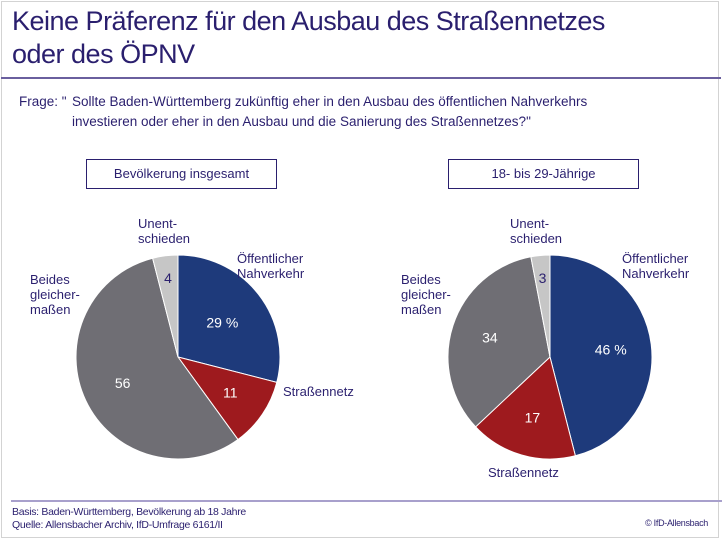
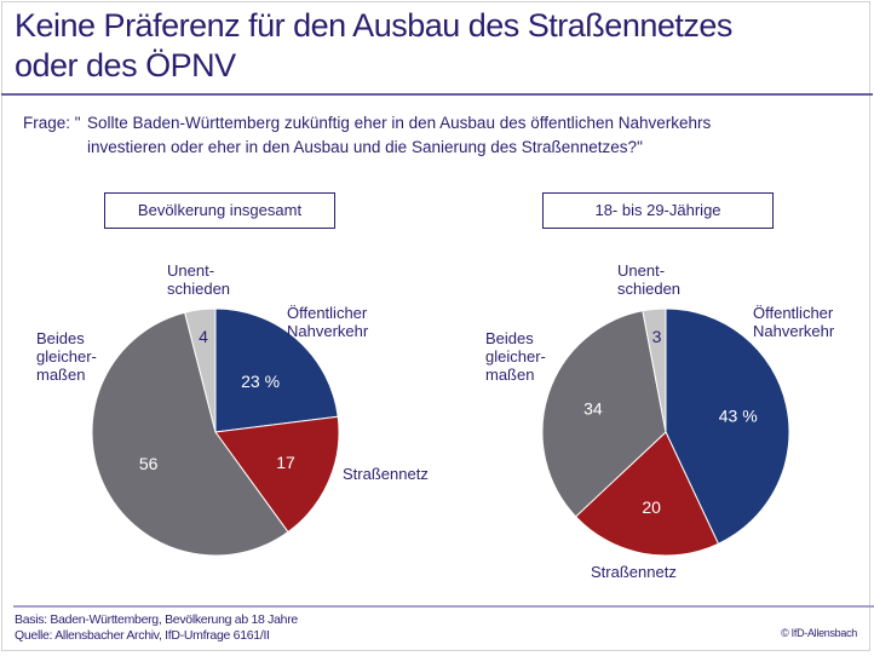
Bevölkerung insgesamt/Öffentlicher Nahverkehr: 29 -> 23
Bevölkerung insgesamt/Straßennetz: 11 -> 17
18- bis 29-Jährige/Öffentlicher Nahverkehr: 46 -> 43
18- bis 29-Jährige/Straßennetz: 17 -> 20
